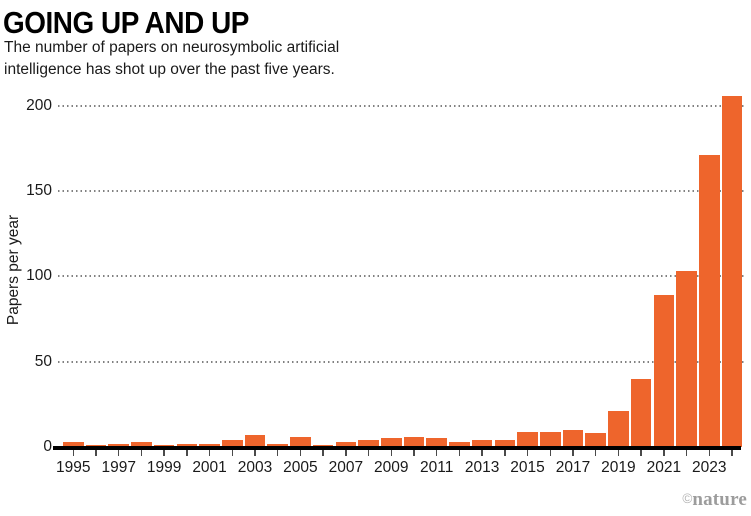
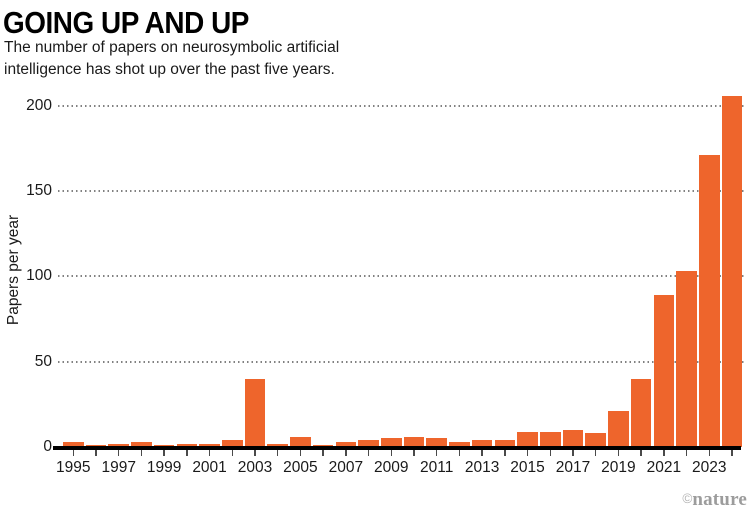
2003: 7 -> 40
